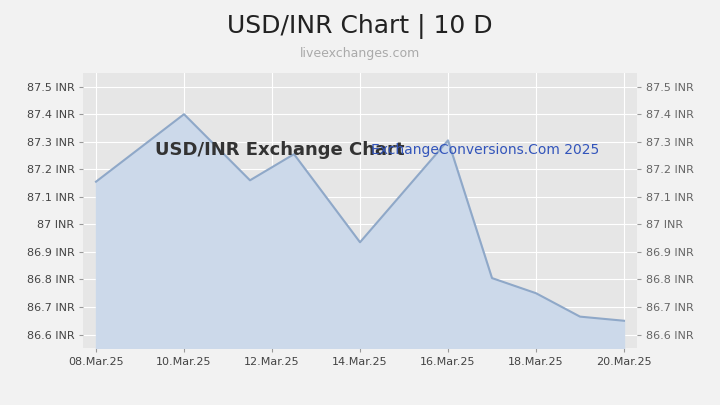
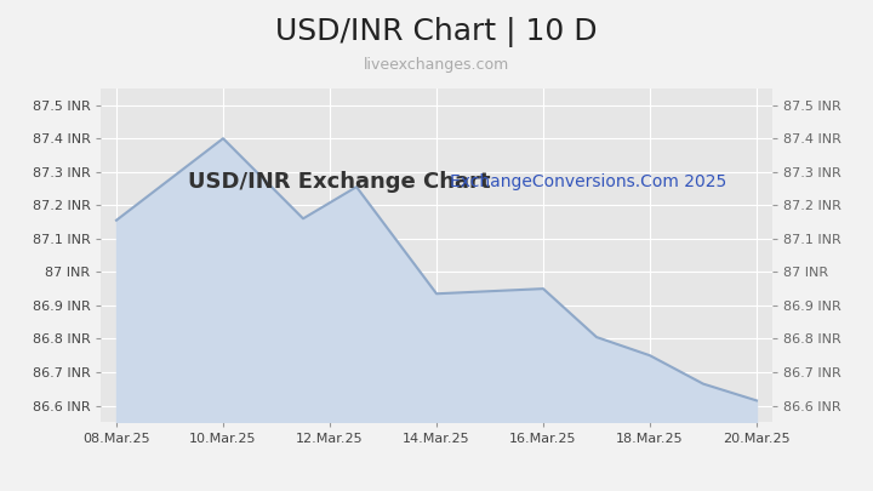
16.Mar.25: 87.305 INR -> 86.950 INR
20.Mar.25: 86.650 INR -> 86.615 INR
